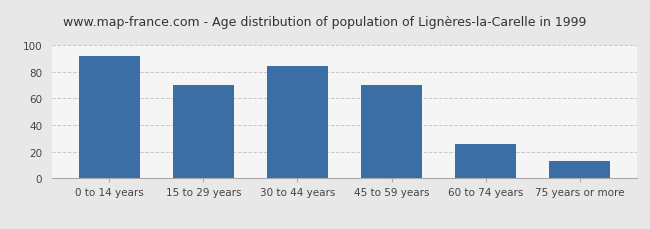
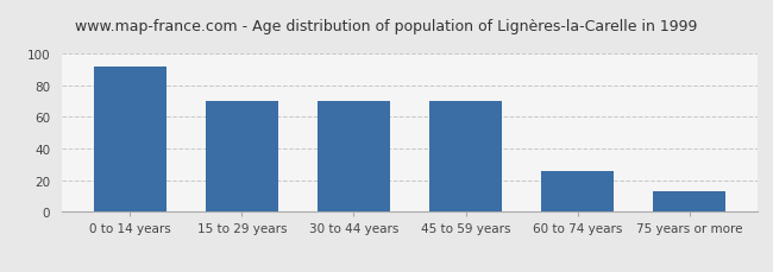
30 to 44 years: 84 -> 70
